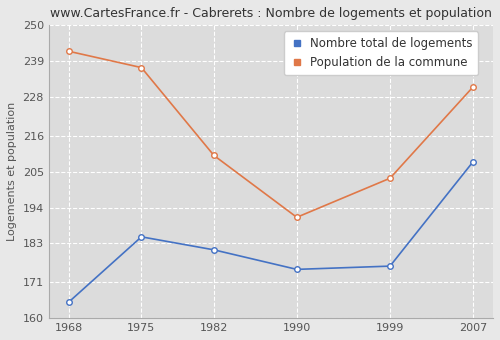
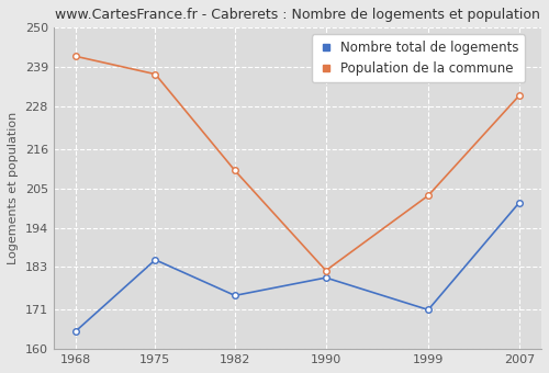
Nombre total de logements/1982: 181 -> 175
Nombre total de logements/1990: 175 -> 180
Population de la commune/1990: 191 -> 182
Nombre total de logements/1999: 176 -> 171
Nombre total de logements/2007: 208 -> 201
